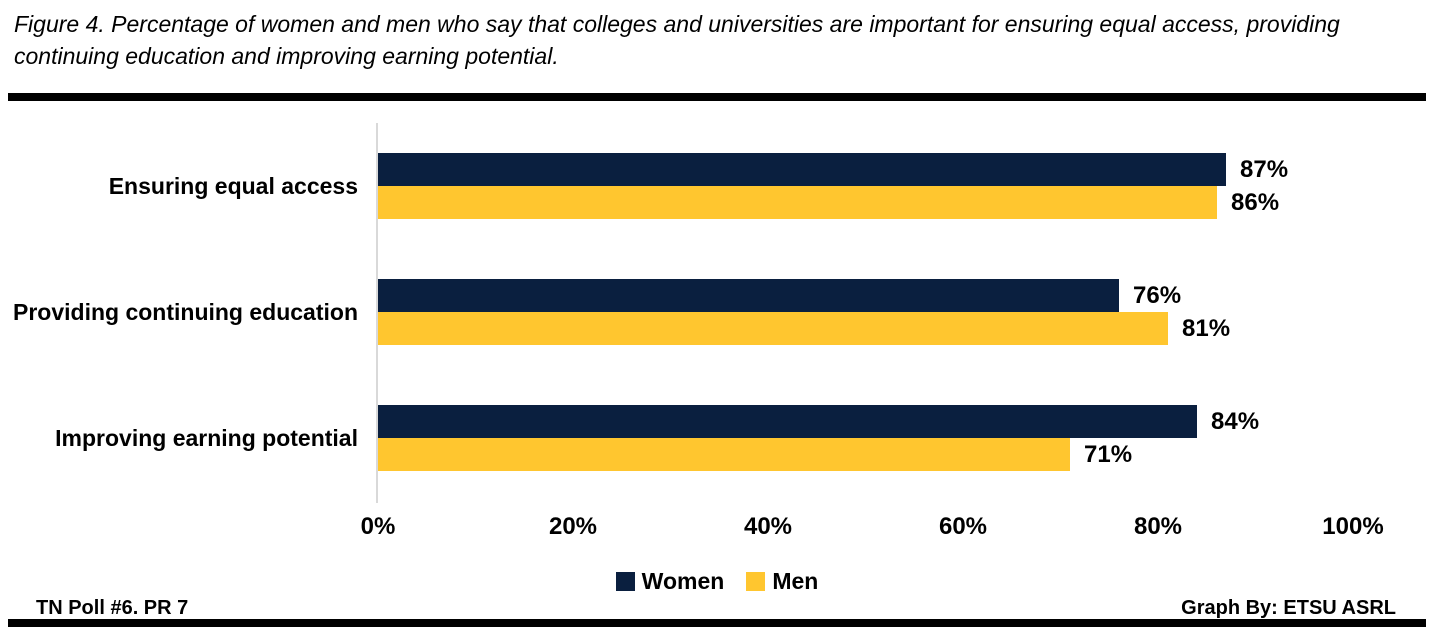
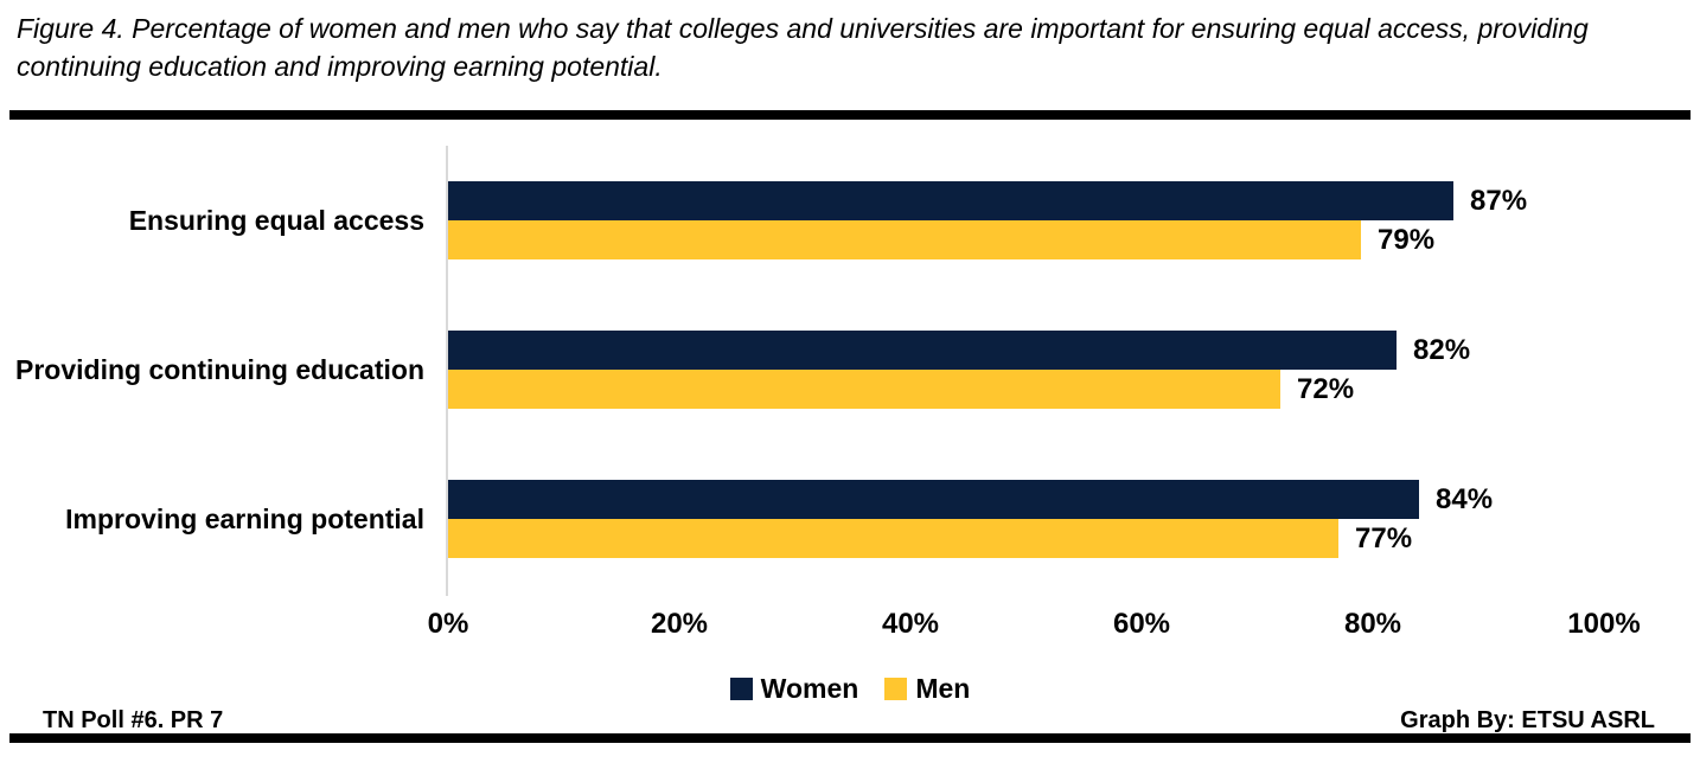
Men/Ensuring equal access: 86% -> 79%
Women/Providing continuing education: 76% -> 82%
Men/Providing continuing education: 81% -> 72%
Men/Improving earning potential: 71% -> 77%
